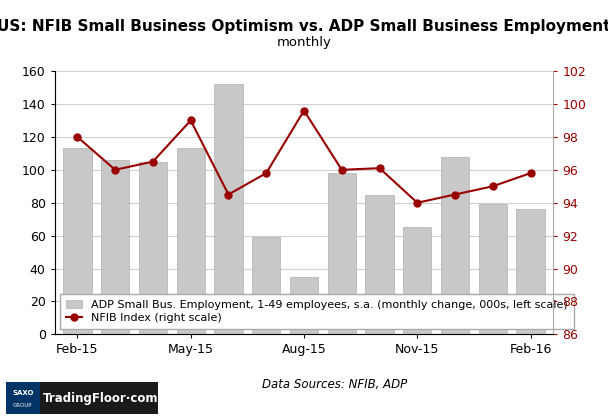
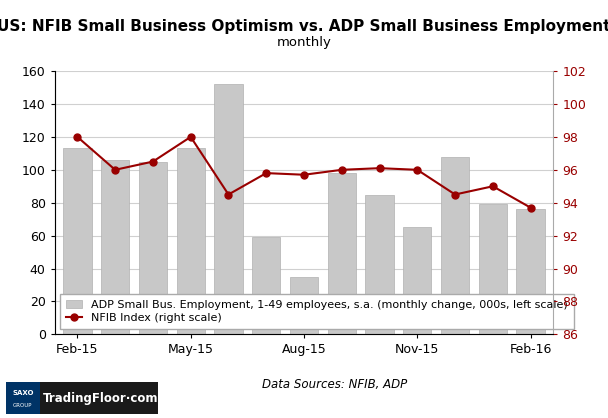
NFIB Index (right scale)/May-15: 99.0 -> 98.0
NFIB Index (right scale)/Aug-15: 99.6 -> 95.7
NFIB Index (right scale)/Nov-15: 94.0 -> 96.0
NFIB Index (right scale)/Feb-16: 95.8 -> 93.7
